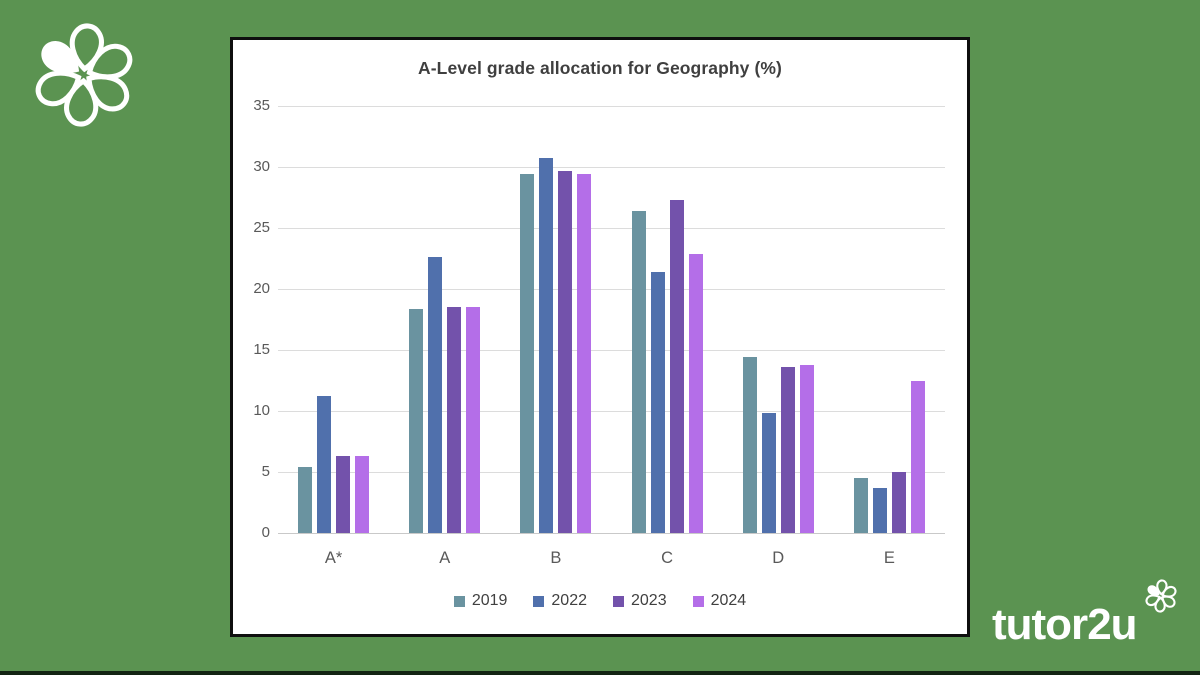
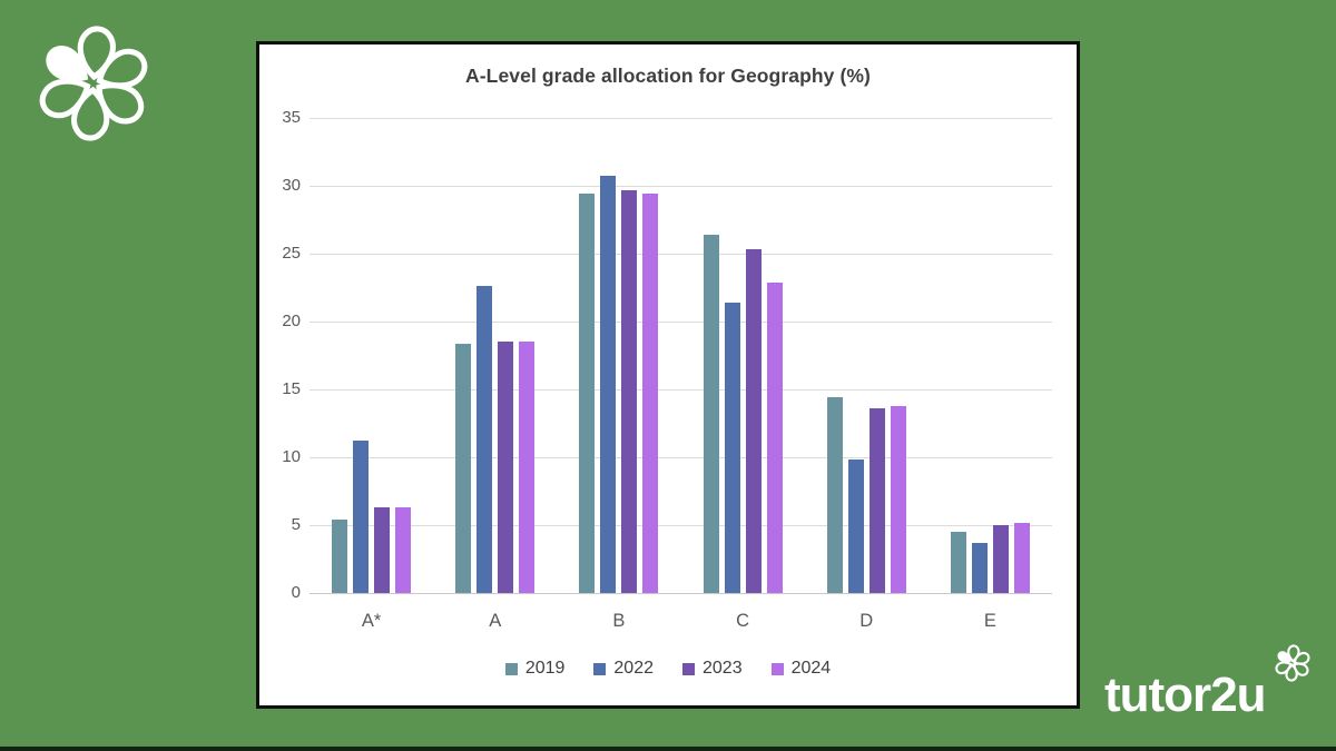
2023/C: 27.3 -> 25.3
2024/E: 12.5 -> 5.2
